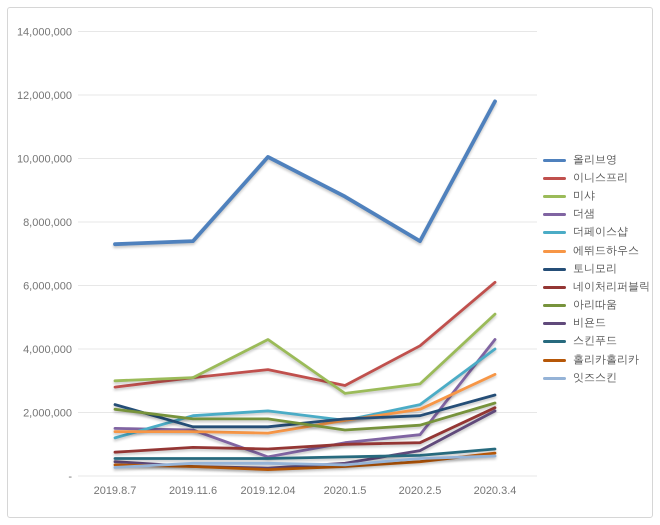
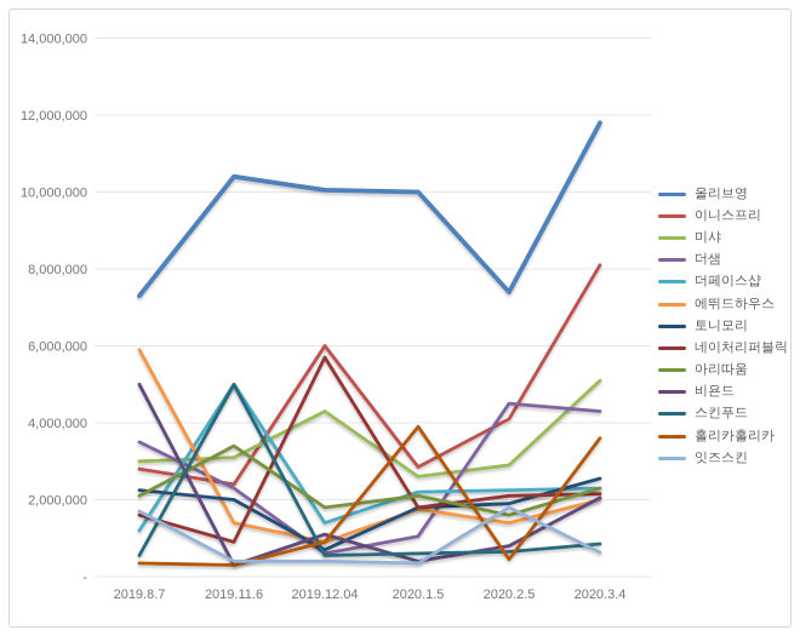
더샘/2019.8.7: 1500000 -> 3500000
에뛰드하우스/2019.8.7: 1400000 -> 5900000
네이처리퍼블릭/2019.8.7: 800000 -> 1600000
비욘드/2019.8.7: 400000 -> 5000000
잇즈스킨/2019.8.7: 300000 -> 1700000
올리브영/2019.11.6: 7400000 -> 10400000
이니스프리/2019.11.6: 3100000 -> 2400000
더샘/2019.11.6: 1400000 -> 2300000
더페이스샵/2019.11.6: 1900000 -> 5000000
토니모리/2019.11.6: 1600000 -> 2000000
아리따움/2019.11.6: 1800000 -> 3400000
스킨푸드/2019.11.6: 600000 -> 5000000
이니스프리/2019.12.04: 3400000 -> 6000000
더페이스샵/2019.12.04: 2000000 -> 1400000
에뛰드하우스/2019.12.04: 1400000 -> 900000
토니모리/2019.12.04: 1600000 -> 700000
네이처리퍼블릭/2019.12.04: 800000 -> 5700000
비욘드/2019.12.04: 200000 -> 1100000
홀리카홀리카/2019.12.04: 200000 -> 900000
올리브영/2020.1.5: 8800000 -> 10000000
더페이스샵/2020.1.5: 1800000 -> 2200000
네이처리퍼블릭/2020.1.5: 1000000 -> 1800000
아리따움/2020.1.5: 1400000 -> 2100000
홀리카홀리카/2020.1.5: 300000 -> 3900000
더샘/2020.2.5: 1300000 -> 4500000
에뛰드하우스/2020.2.5: 2100000 -> 1400000
네이처리퍼블릭/2020.2.5: 1000000 -> 2100000
잇즈스킨/2020.2.5: 600000 -> 1800000
이니스프리/2020.3.4: 6100000 -> 8100000
더페이스샵/2020.3.4: 4000000 -> 2300000
에뛰드하우스/2020.3.4: 3200000 -> 2000000
홀리카홀리카/2020.3.4: 700000 -> 3600000
